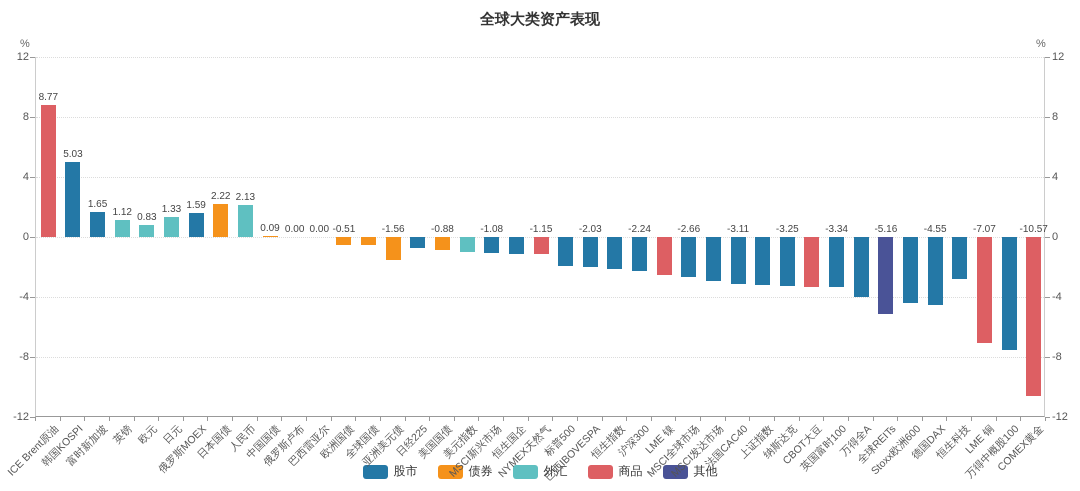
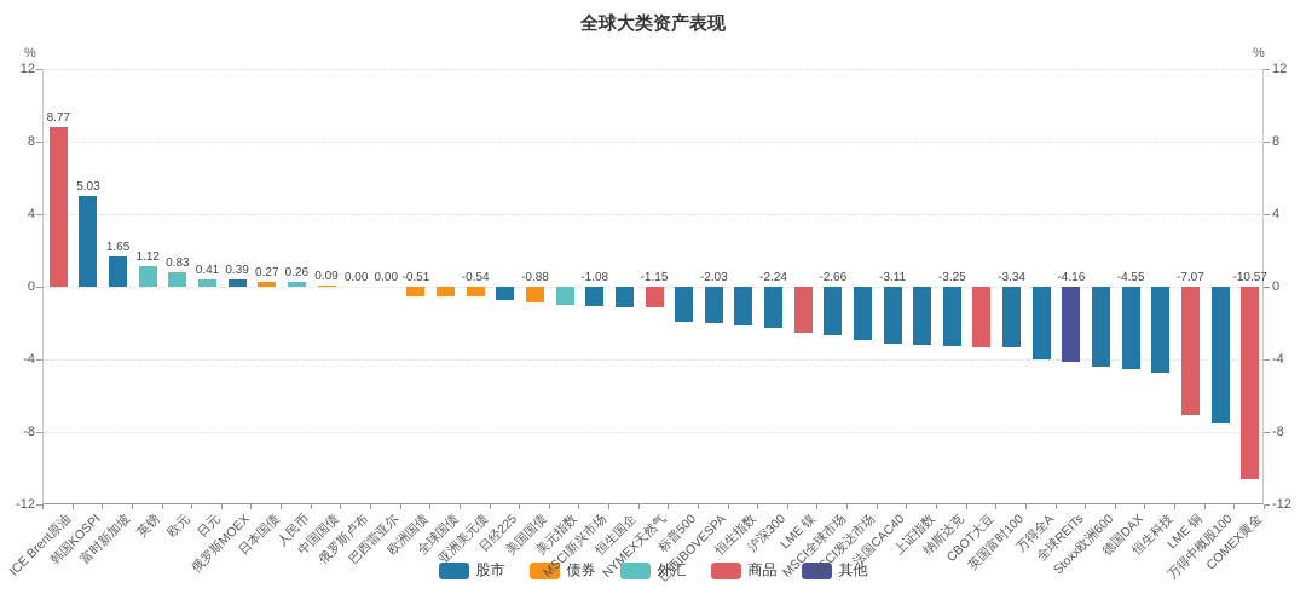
日元: 1.33 -> 0.41
俄罗斯MOEX: 1.59 -> 0.39
日本国债: 2.22 -> 0.27
人民币: 2.13 -> 0.26
亚洲美元债: -1.56 -> -0.54
全球REITs: -5.16 -> -4.16
恒生科技: -2.8 -> -4.8
